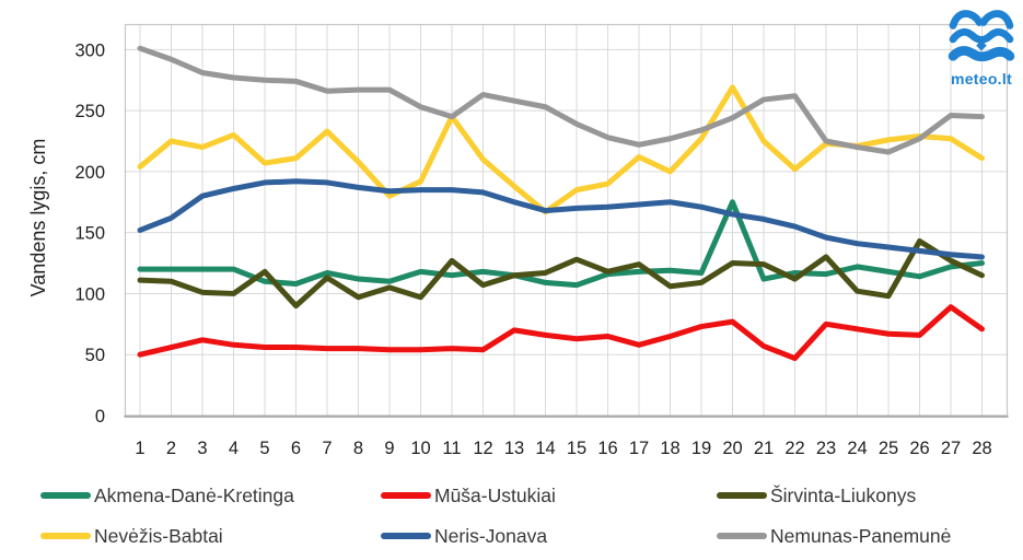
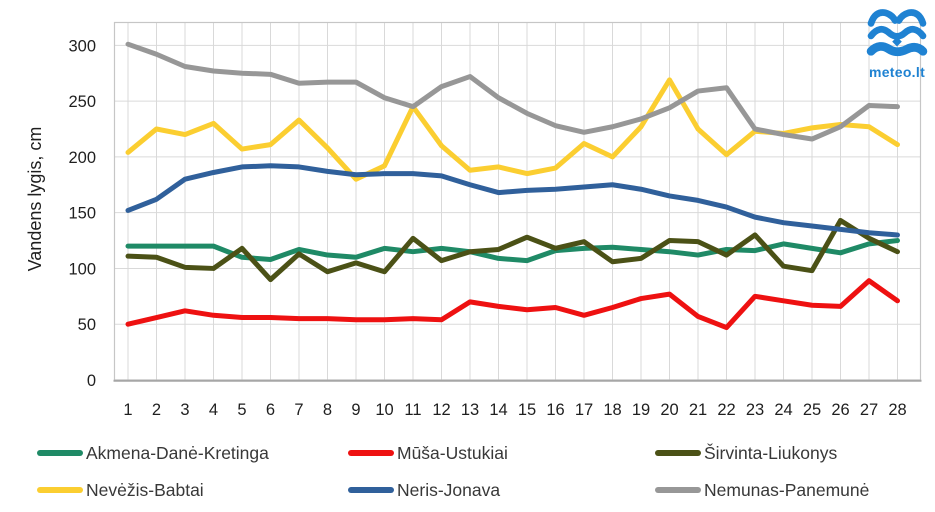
Nemunas-Panemunė/13: 258 -> 272
Nevėžis-Babtai/14: 167 -> 191
Akmena-Danė-Kretinga/20: 175 -> 115
